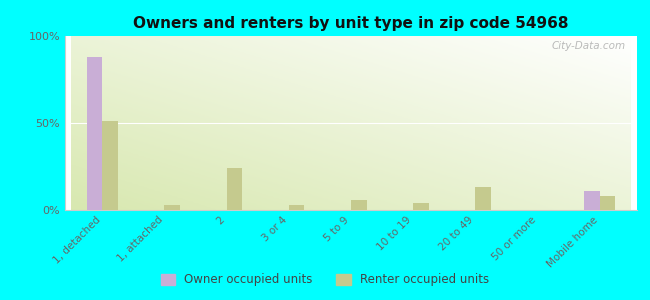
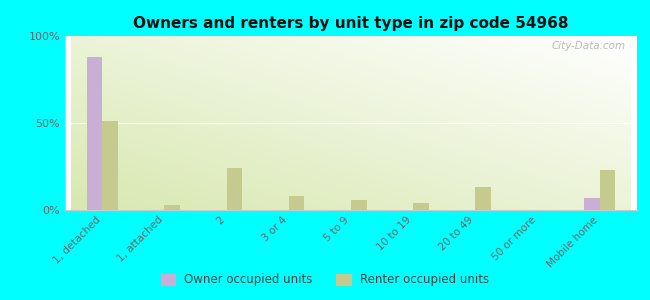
Renter occupied units/3 or 4: 3% -> 8%
Owner occupied units/Mobile home: 11% -> 7%
Renter occupied units/Mobile home: 8% -> 23%
